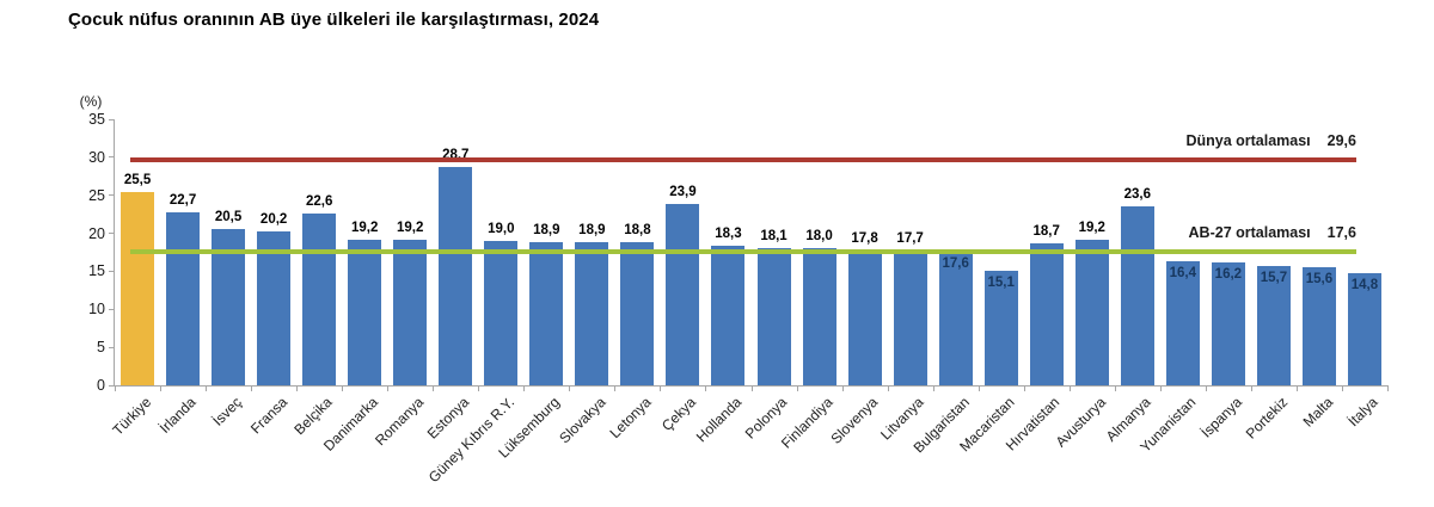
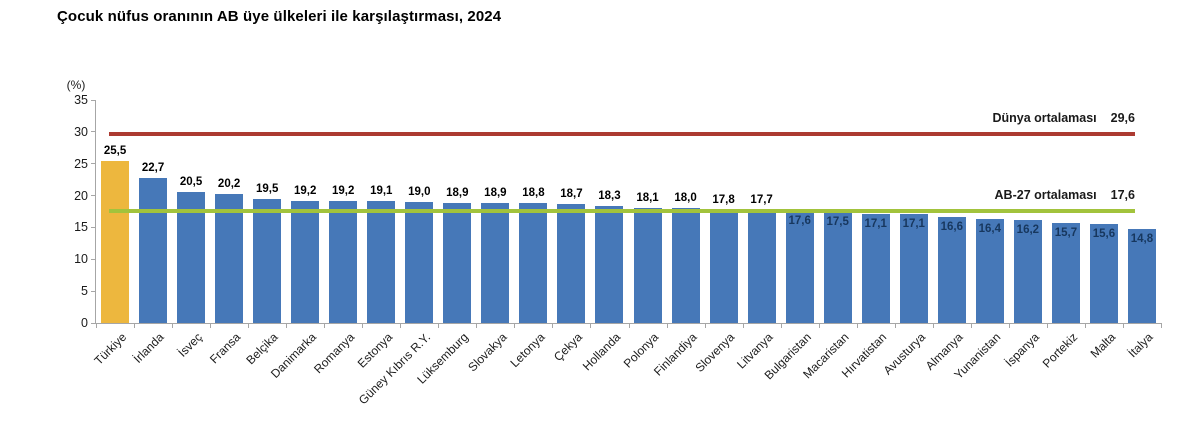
Belçika: 22,6 -> 19,5
Estonya: 28,7 -> 19,1
Çekya: 23,9 -> 18,7
Macaristan: 15,1 -> 17,5
Hırvatistan: 18,7 -> 17,1
Avusturya: 19,2 -> 17,1
Almanya: 23,6 -> 16,6
